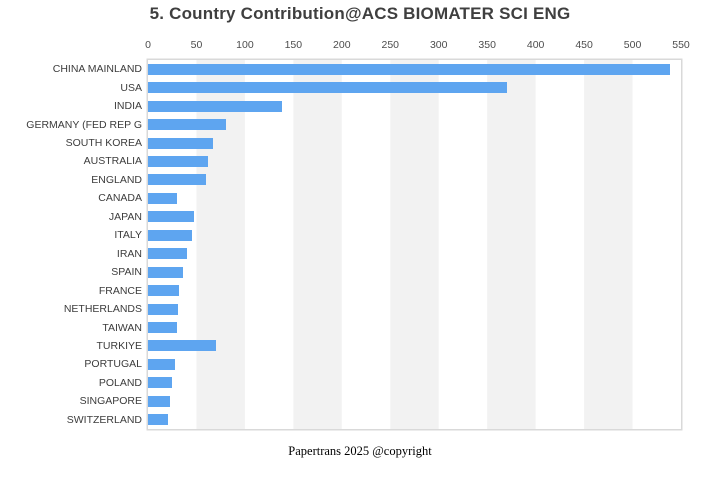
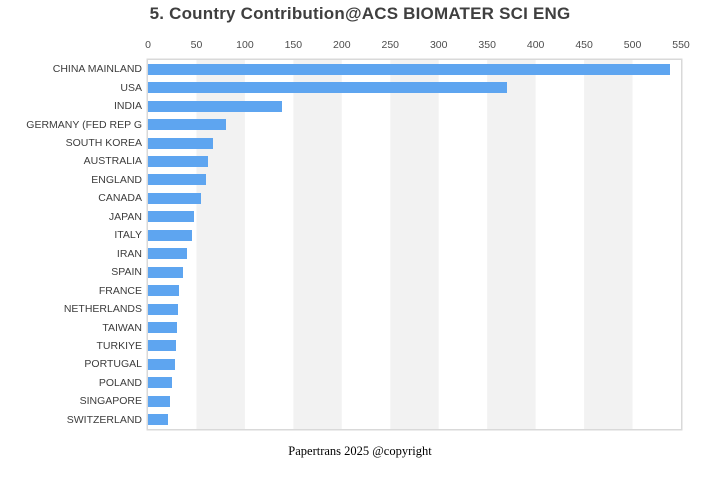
CANADA: 30 -> 60
TURKIYE: 70 -> 30
